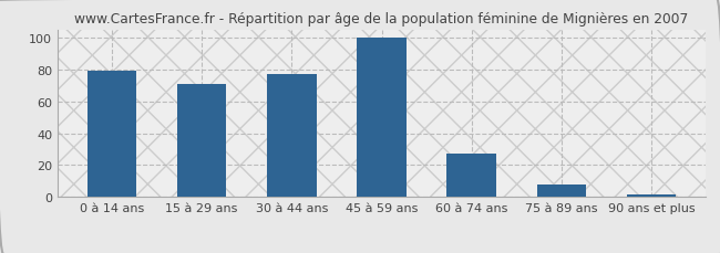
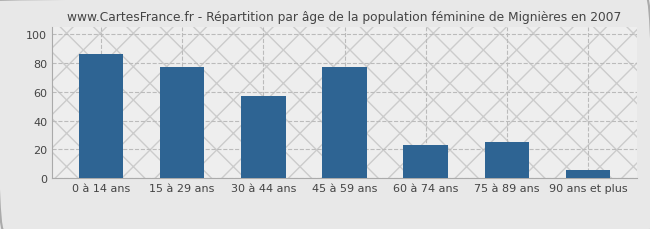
0 à 14 ans: 79 -> 86
15 à 29 ans: 71 -> 77
30 à 44 ans: 77 -> 57
45 à 59 ans: 100 -> 77
60 à 74 ans: 27 -> 23
75 à 89 ans: 8 -> 25
90 ans et plus: 2 -> 6
